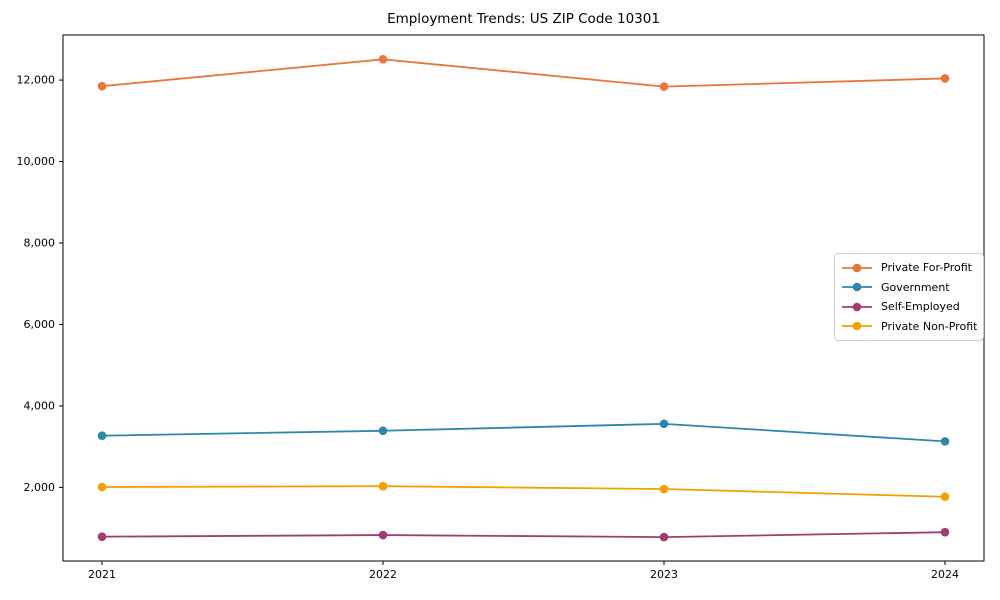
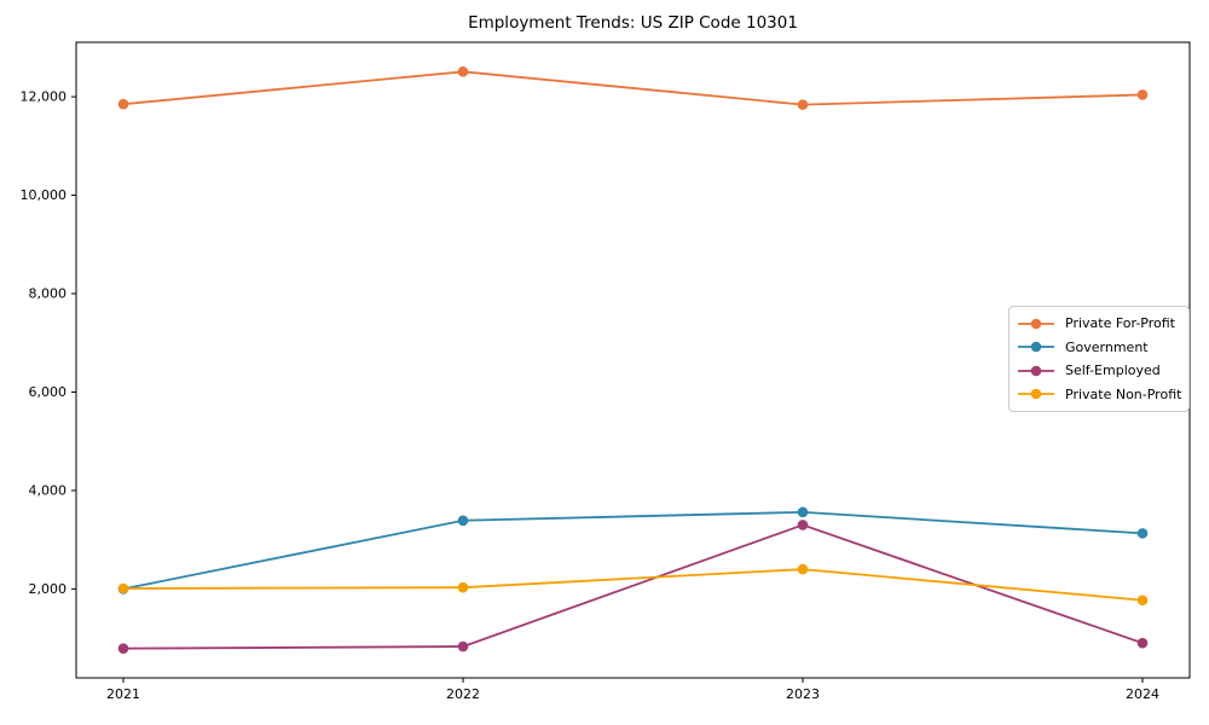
Government/2021: 3300 -> 2000
Self-Employed/2023: 800 -> 3300
Private Non-Profit/2023: 2000 -> 2400
